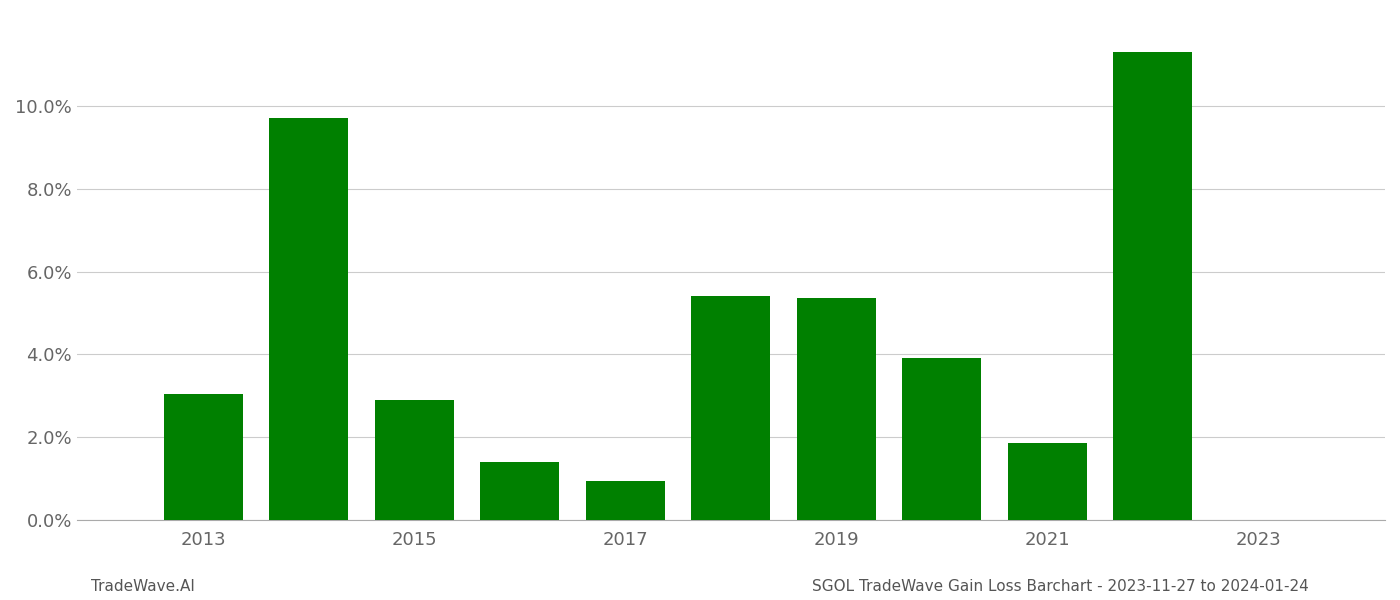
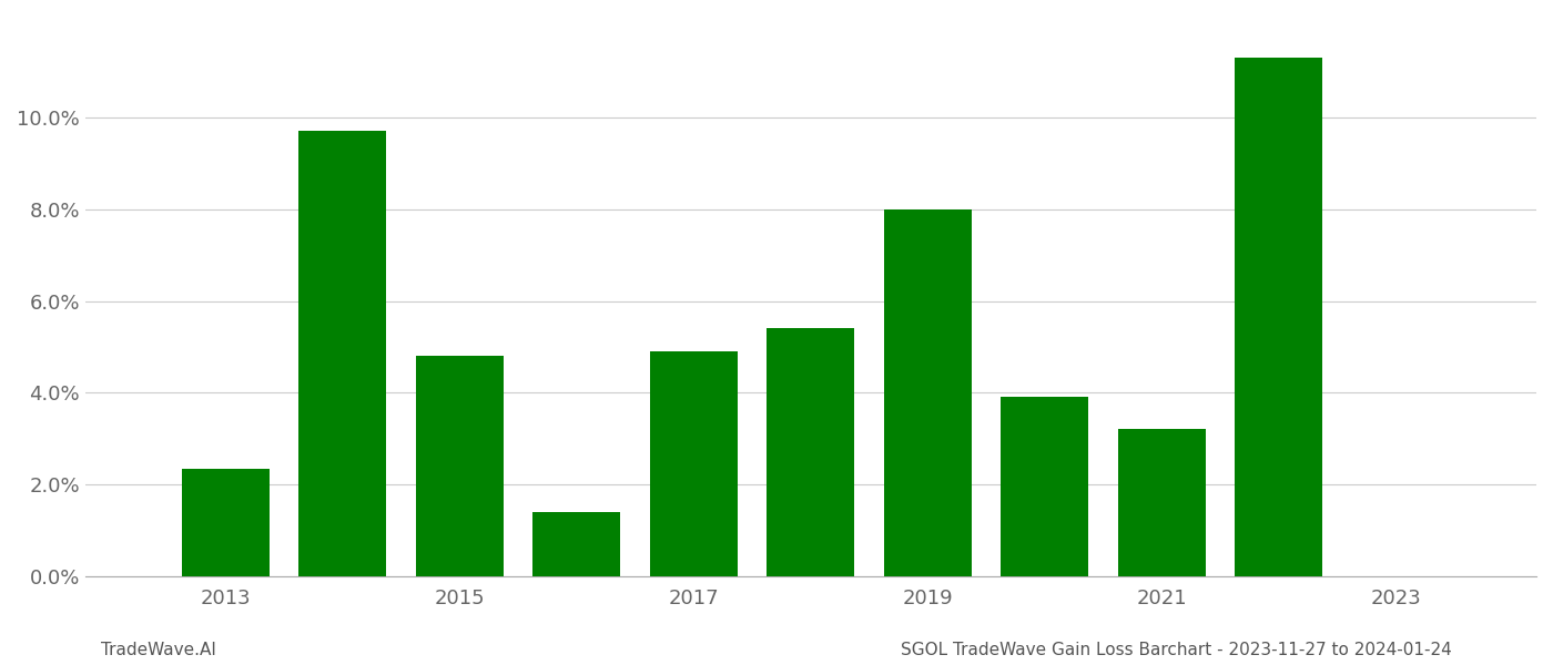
2013: 3.05% -> 2.35%
2015: 2.90% -> 4.80%
2017: 0.95% -> 4.90%
2019: 5.35% -> 8.00%
2021: 1.85% -> 3.20%
